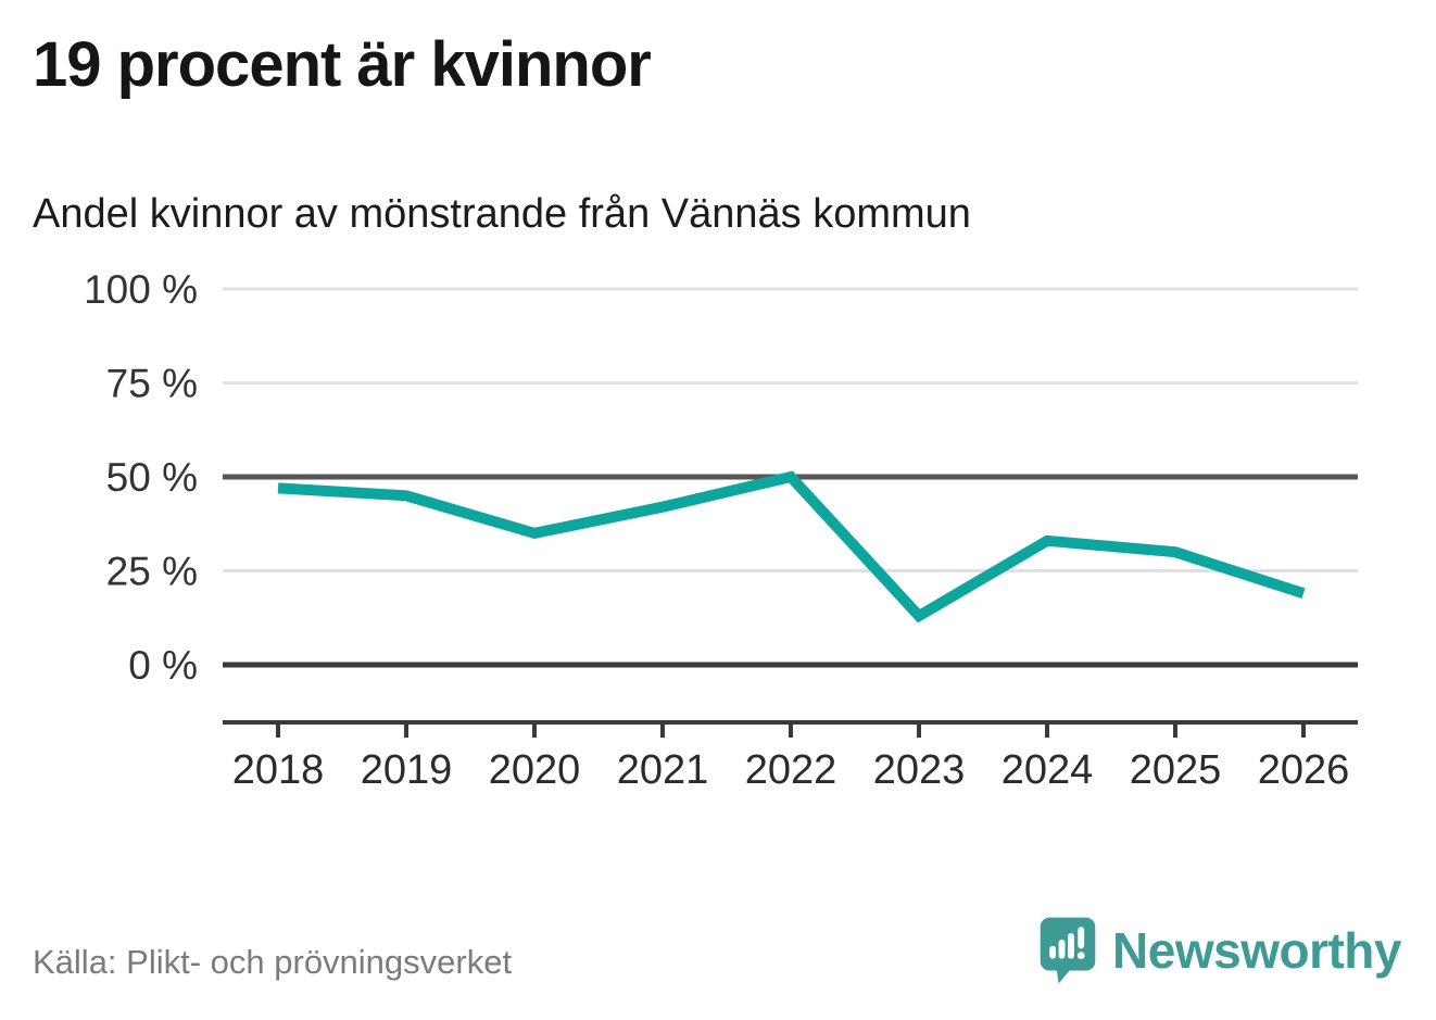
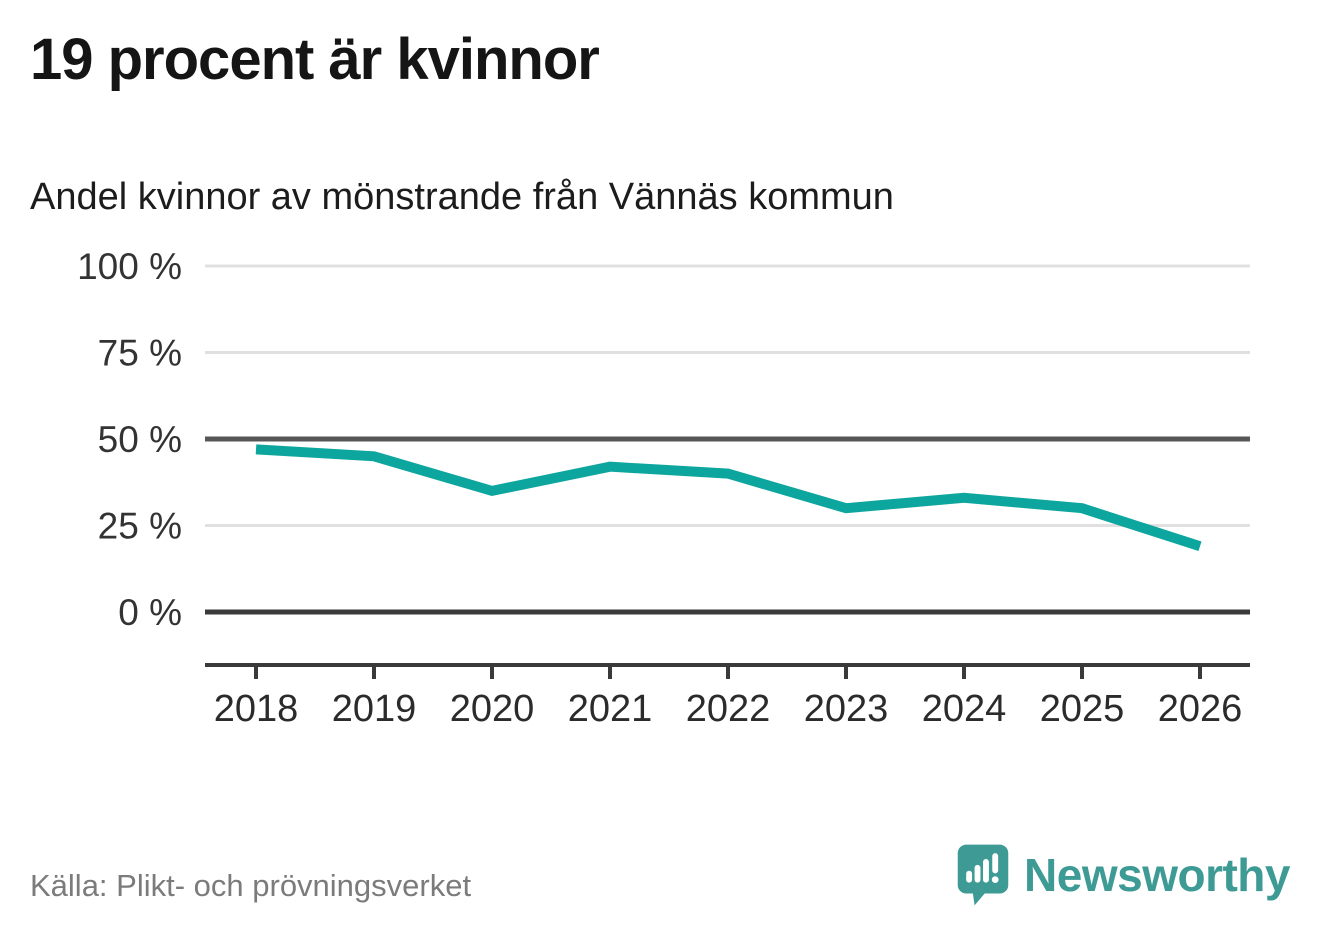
2022: 50% -> 40%
2023: 13% -> 30%
